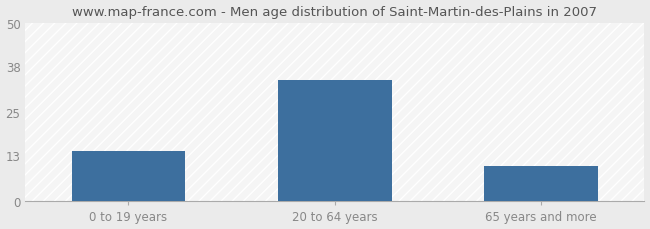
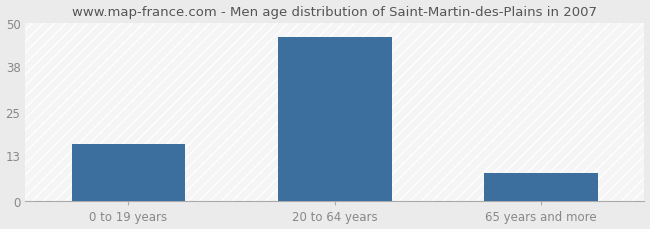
0 to 19 years: 14 -> 16
20 to 64 years: 34 -> 46
65 years and more: 10 -> 8
